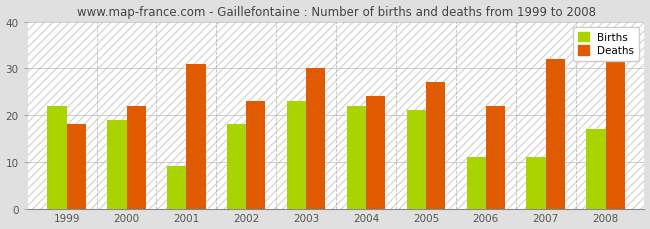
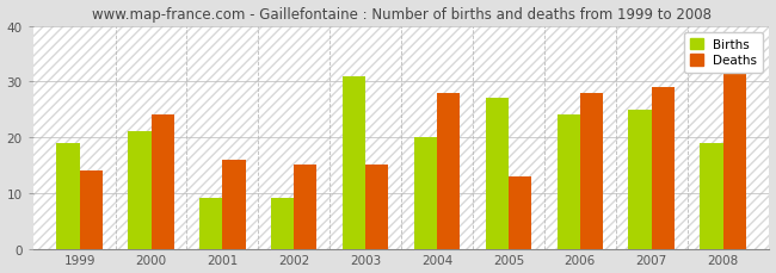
Births/1999: 22 -> 19
Deaths/1999: 18 -> 14
Births/2000: 19 -> 21
Deaths/2000: 22 -> 24
Deaths/2001: 31 -> 16
Births/2002: 18 -> 9
Deaths/2002: 23 -> 15
Births/2003: 23 -> 31
Deaths/2003: 30 -> 15
Births/2004: 22 -> 20
Deaths/2004: 24 -> 28
Births/2005: 21 -> 27
Deaths/2005: 27 -> 13
Births/2006: 11 -> 24
Deaths/2006: 22 -> 28
Births/2007: 11 -> 25
Deaths/2007: 32 -> 29
Births/2008: 17 -> 19
